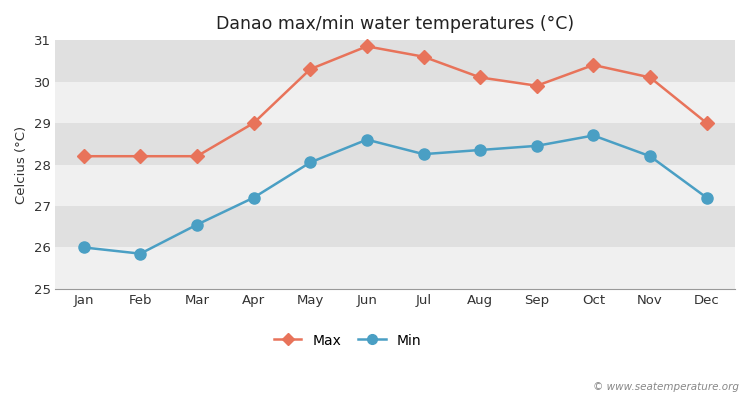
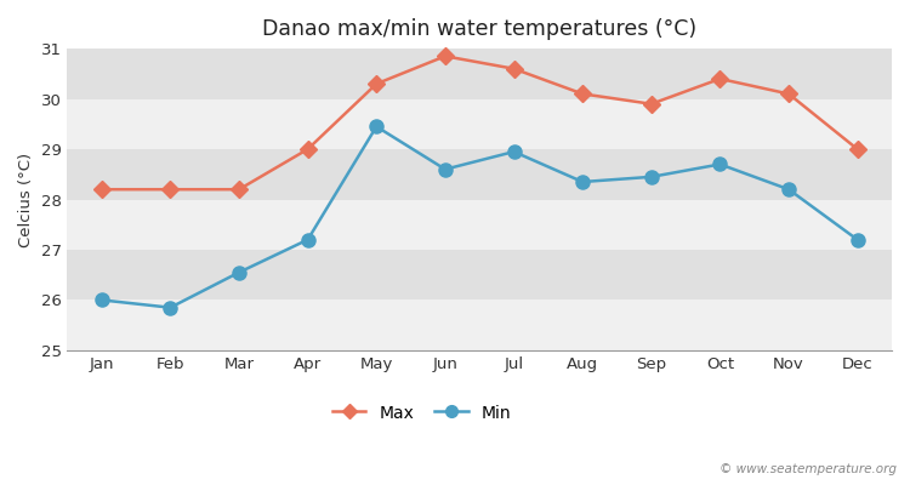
Min/May: 28.05 -> 29.45
Min/Jul: 28.25 -> 28.95
